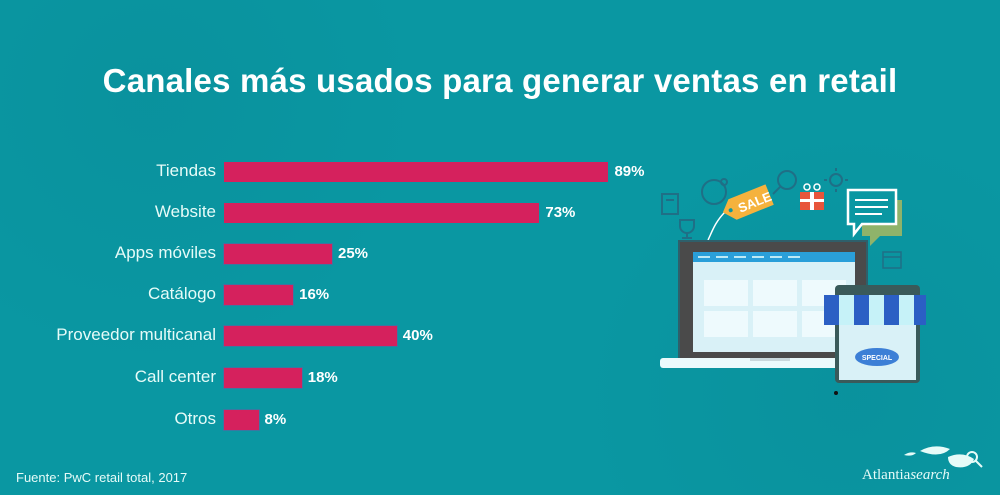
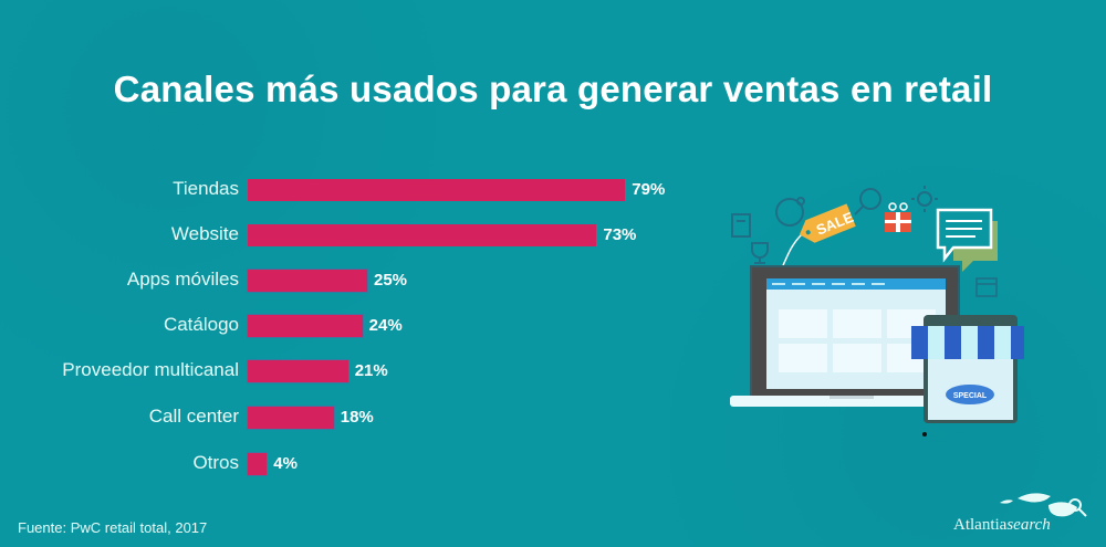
Tiendas: 89% -> 79%
Catálogo: 16% -> 24%
Proveedor multicanal: 40% -> 21%
Otros: 8% -> 4%
